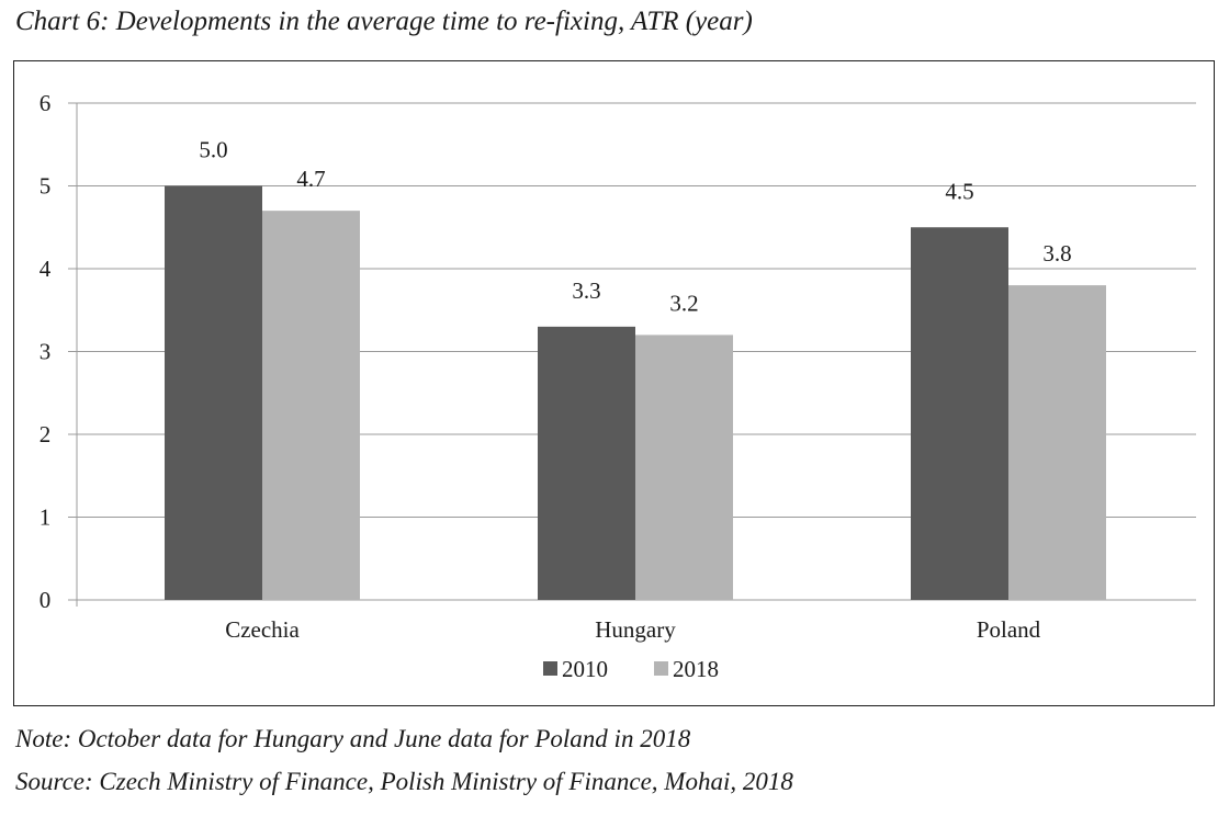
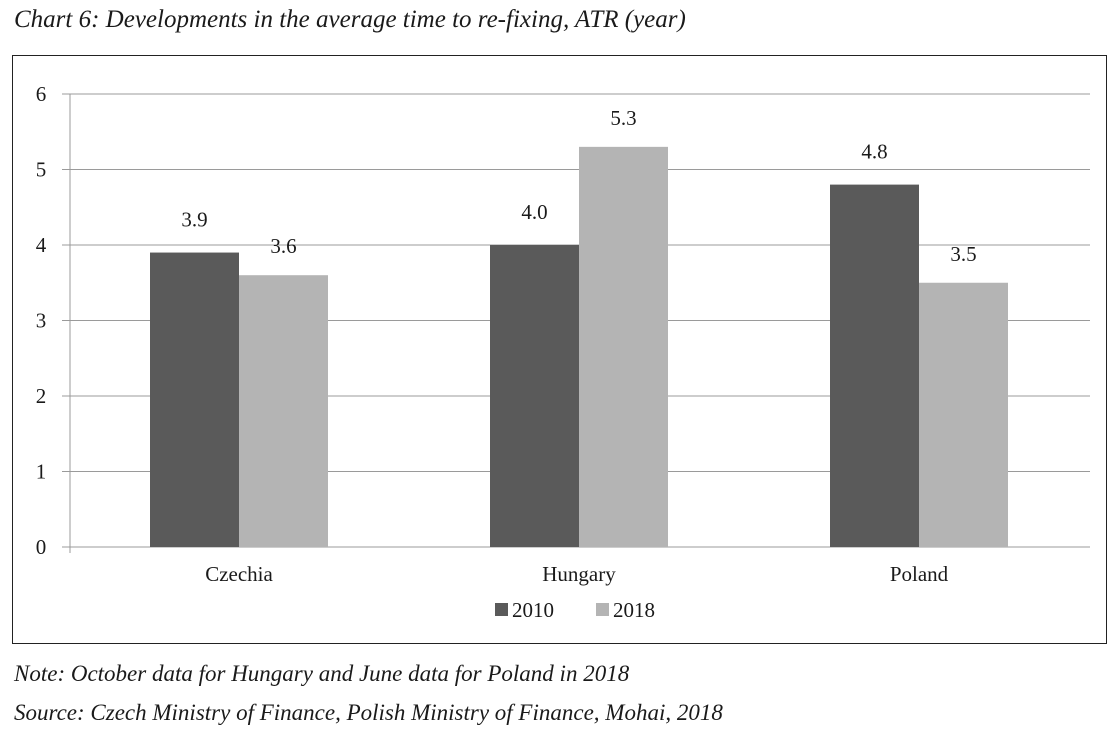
2010/Czechia: 5.0 -> 3.9
2018/Czechia: 4.7 -> 3.6
2010/Hungary: 3.3 -> 4.0
2018/Hungary: 3.2 -> 5.3
2010/Poland: 4.5 -> 4.8
2018/Poland: 3.8 -> 3.5
